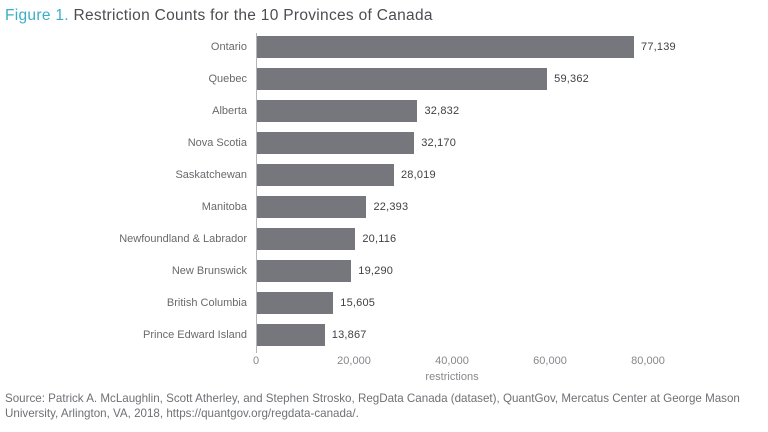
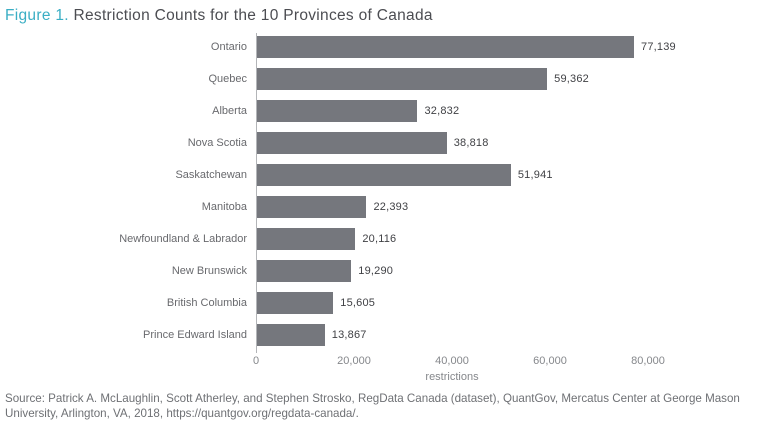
Nova Scotia: 32,170 -> 38,818
Saskatchewan: 28,019 -> 51,941
